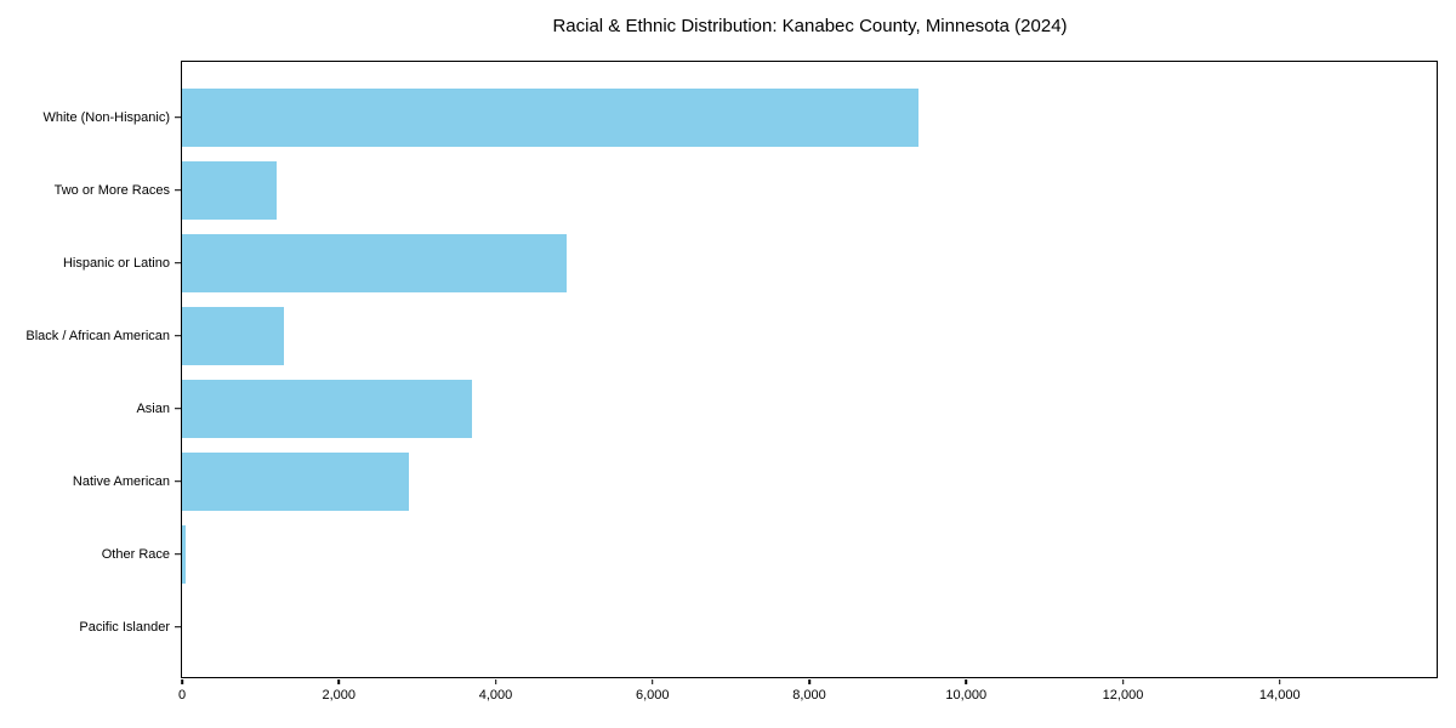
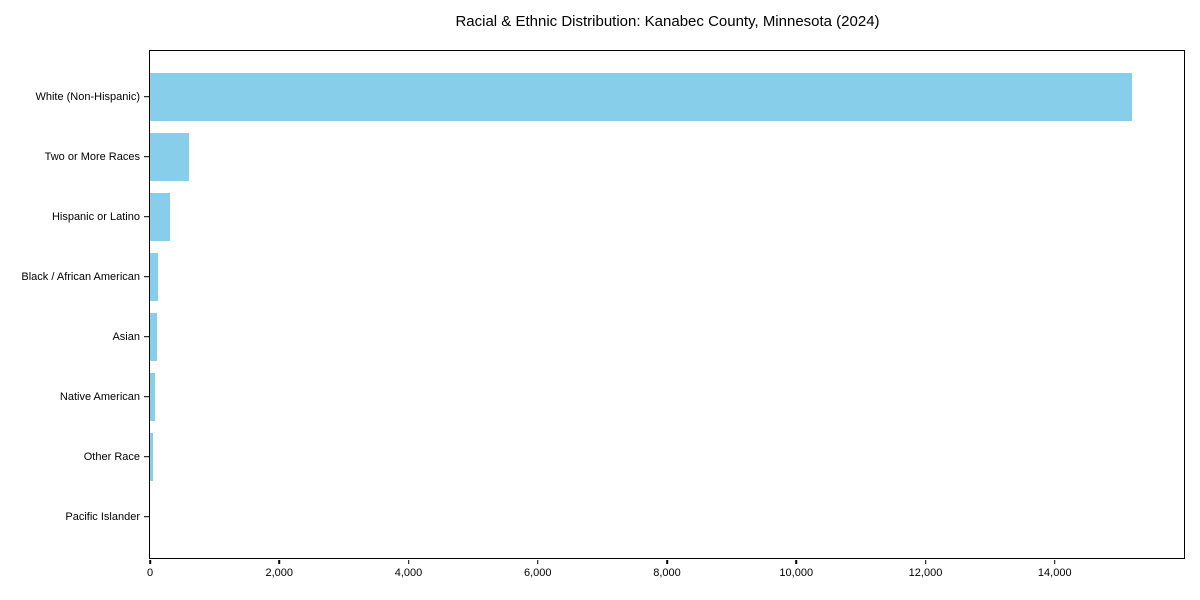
White (Non-Hispanic): 9400 -> 15200
Two or More Races: 1200 -> 600
Hispanic or Latino: 4900 -> 300
Black / African American: 1300 -> 100
Asian: 3700 -> 100
Native American: 2900 -> 100
